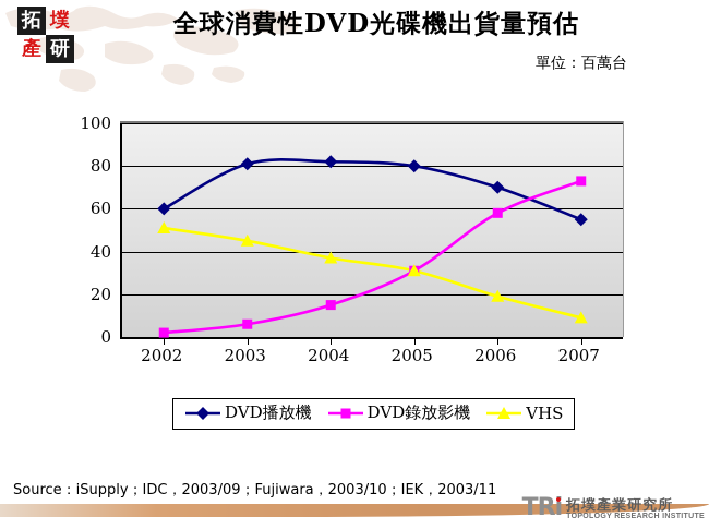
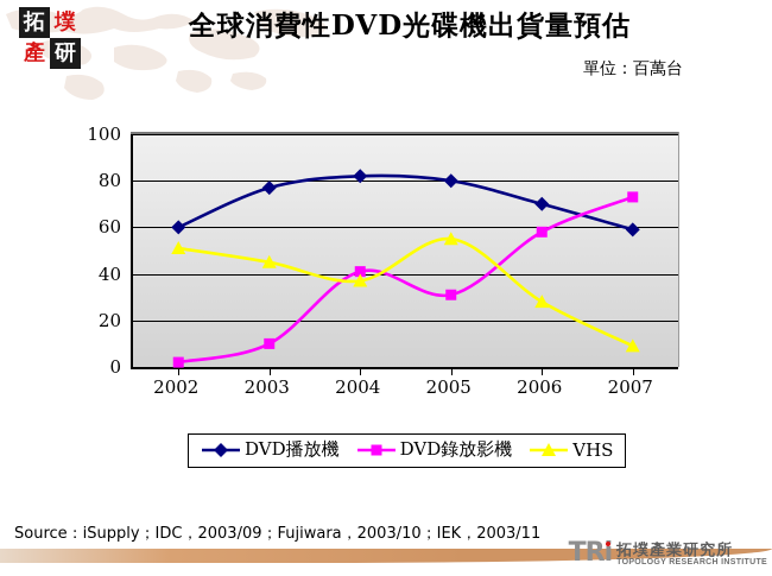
DVD播放機/2003: 81 -> 77
DVD錄放影機/2003: 6 -> 10
DVD錄放影機/2004: 15 -> 41
VHS/2005: 31 -> 55
VHS/2006: 19 -> 28
DVD播放機/2007: 55 -> 59
